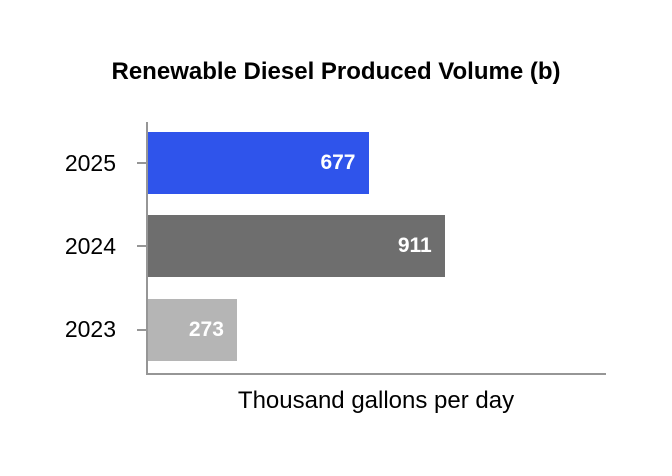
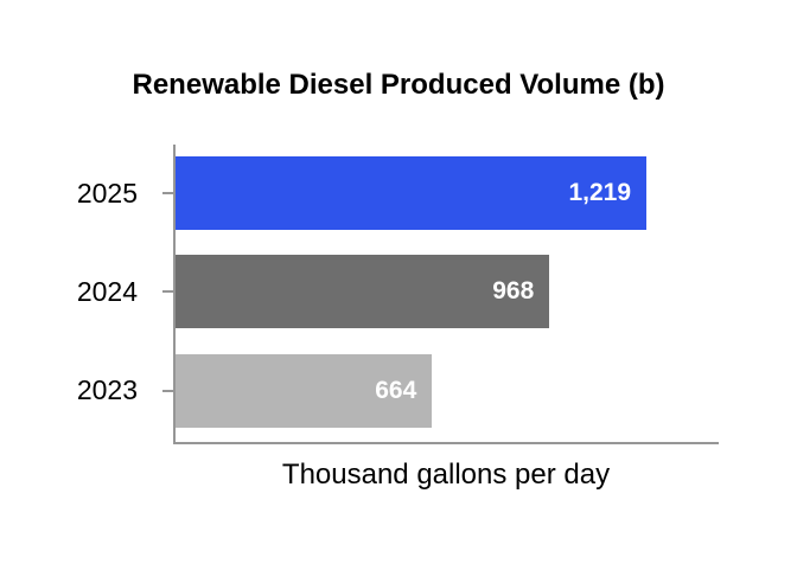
2025: 677 -> 1,219
2024: 911 -> 968
2023: 273 -> 664
